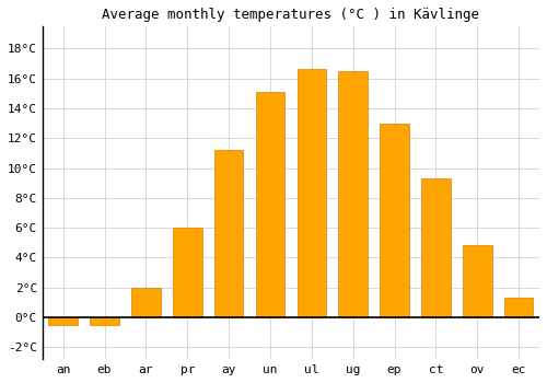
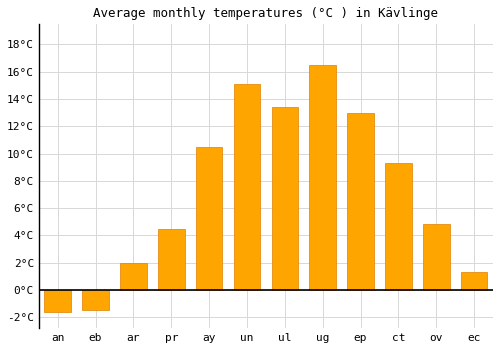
an: -0.5°C -> -1.6°C
eb: -0.5°C -> -1.5°C
pr: 6.0°C -> 4.5°C
ay: 11.2°C -> 10.5°C
ul: 16.6°C -> 13.4°C
